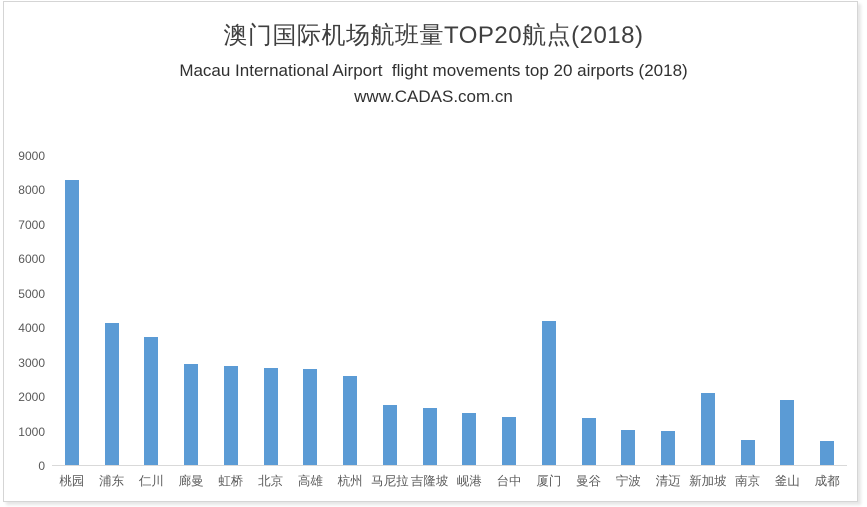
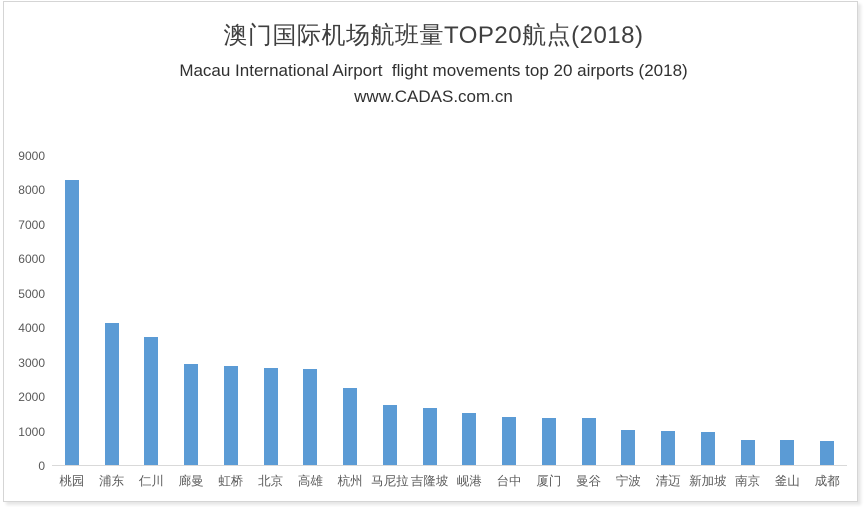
杭州: 2600 -> 2200
厦门: 4200 -> 1400
新加坡: 2100 -> 1000
釜山: 1900 -> 700
